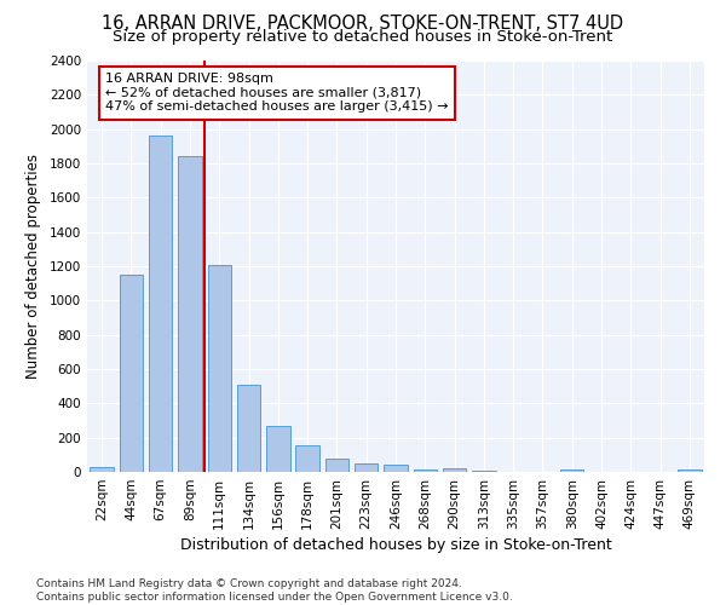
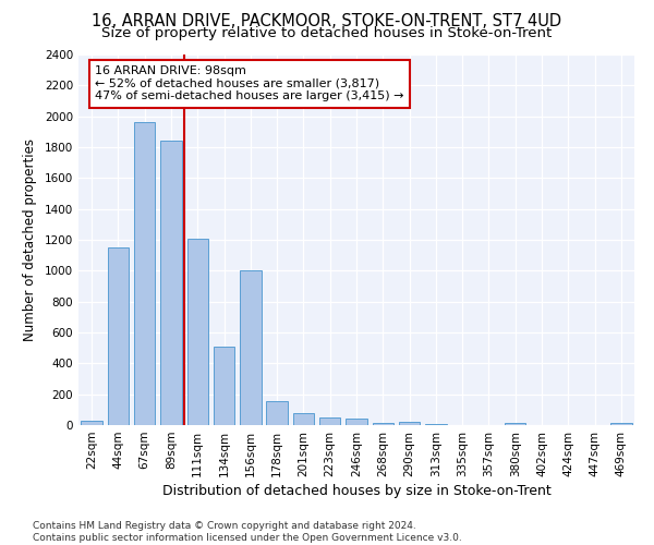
156sqm: 260 -> 1000
